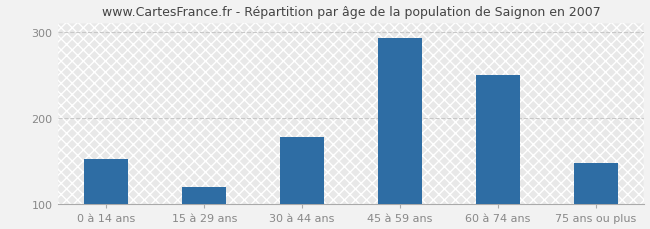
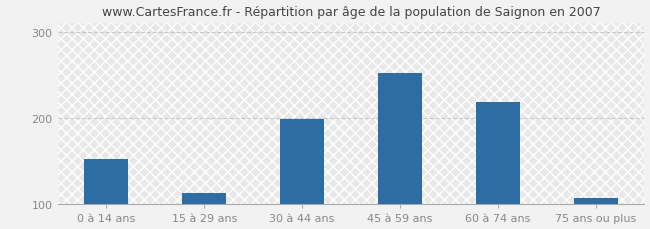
15 à 29 ans: 120 -> 113
30 à 44 ans: 178 -> 199
45 à 59 ans: 292 -> 252
60 à 74 ans: 250 -> 219
75 ans ou plus: 148 -> 107
